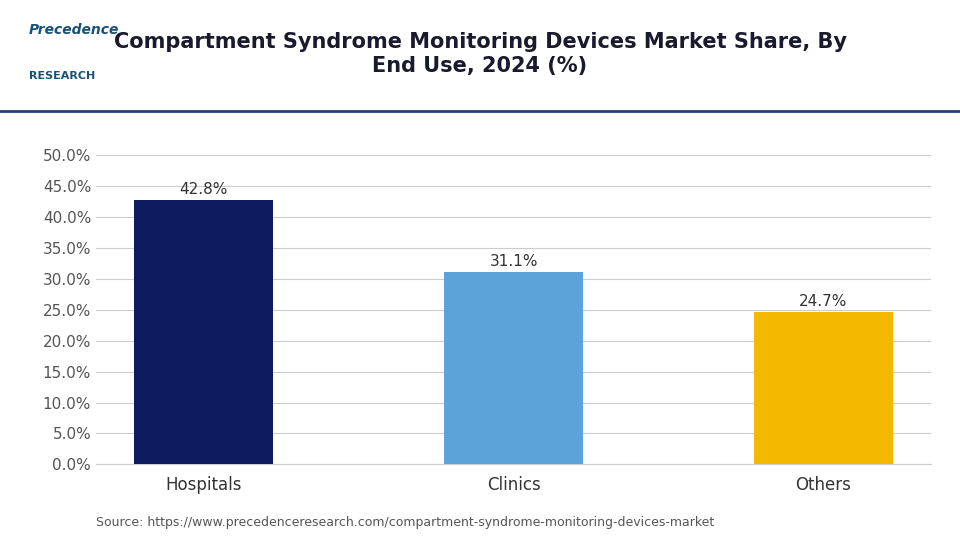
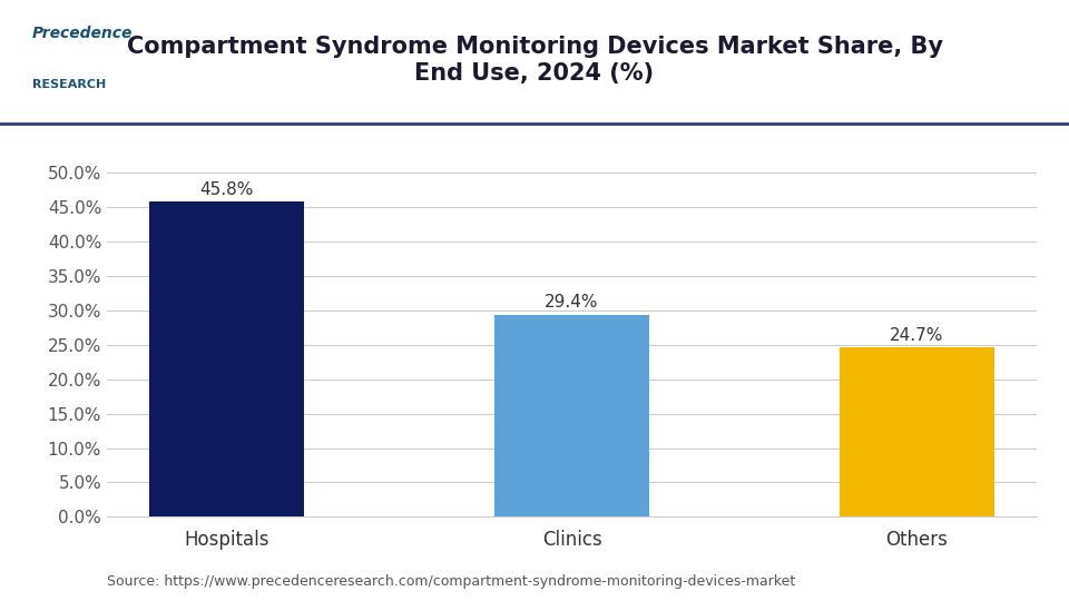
Hospitals: 42.8% -> 45.8%
Clinics: 31.1% -> 29.4%
